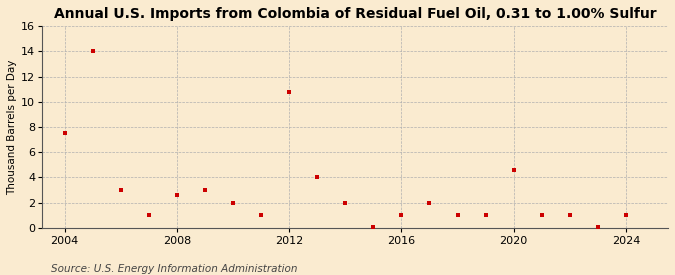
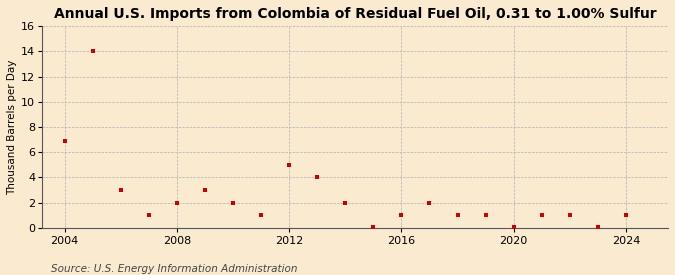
2004: 7.5 -> 6.9
2008: 2.6 -> 2.0
2012: 10.8 -> 5.0
2020: 4.6 -> 0.1
